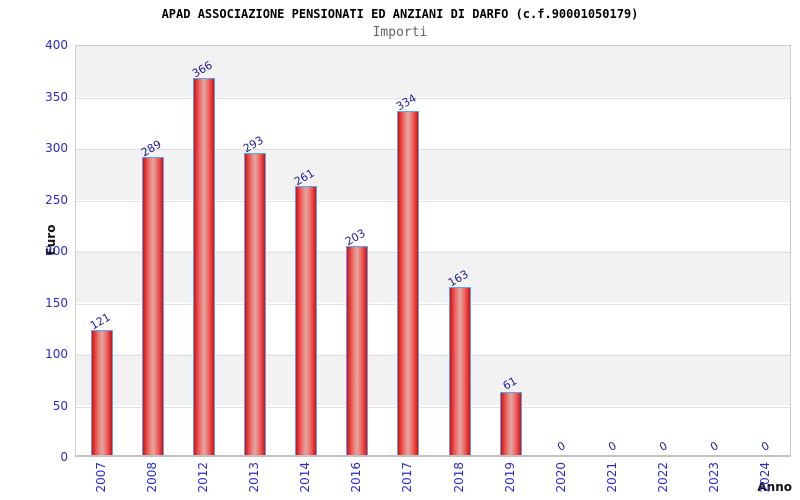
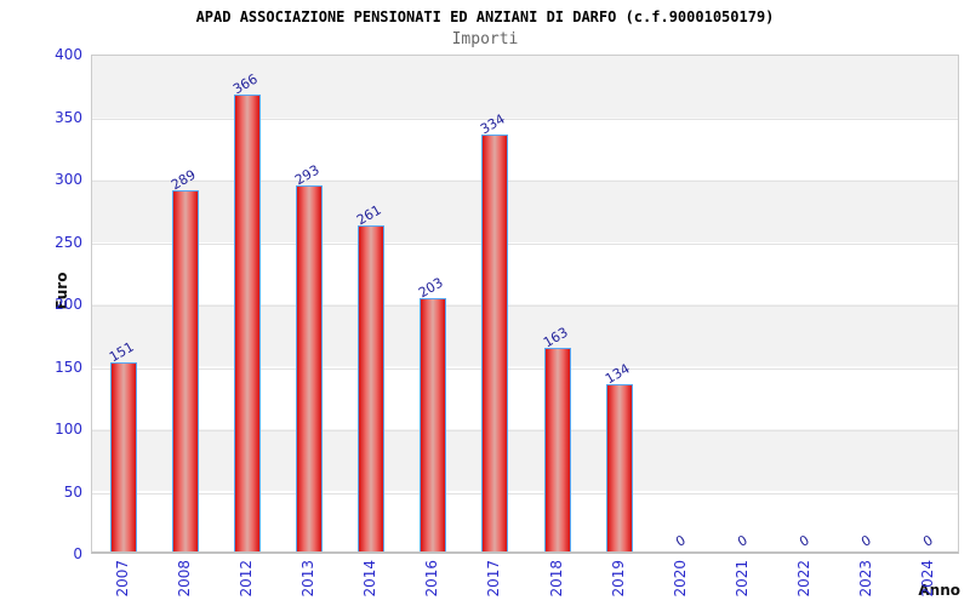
2007: 121 -> 151
2019: 61 -> 134
